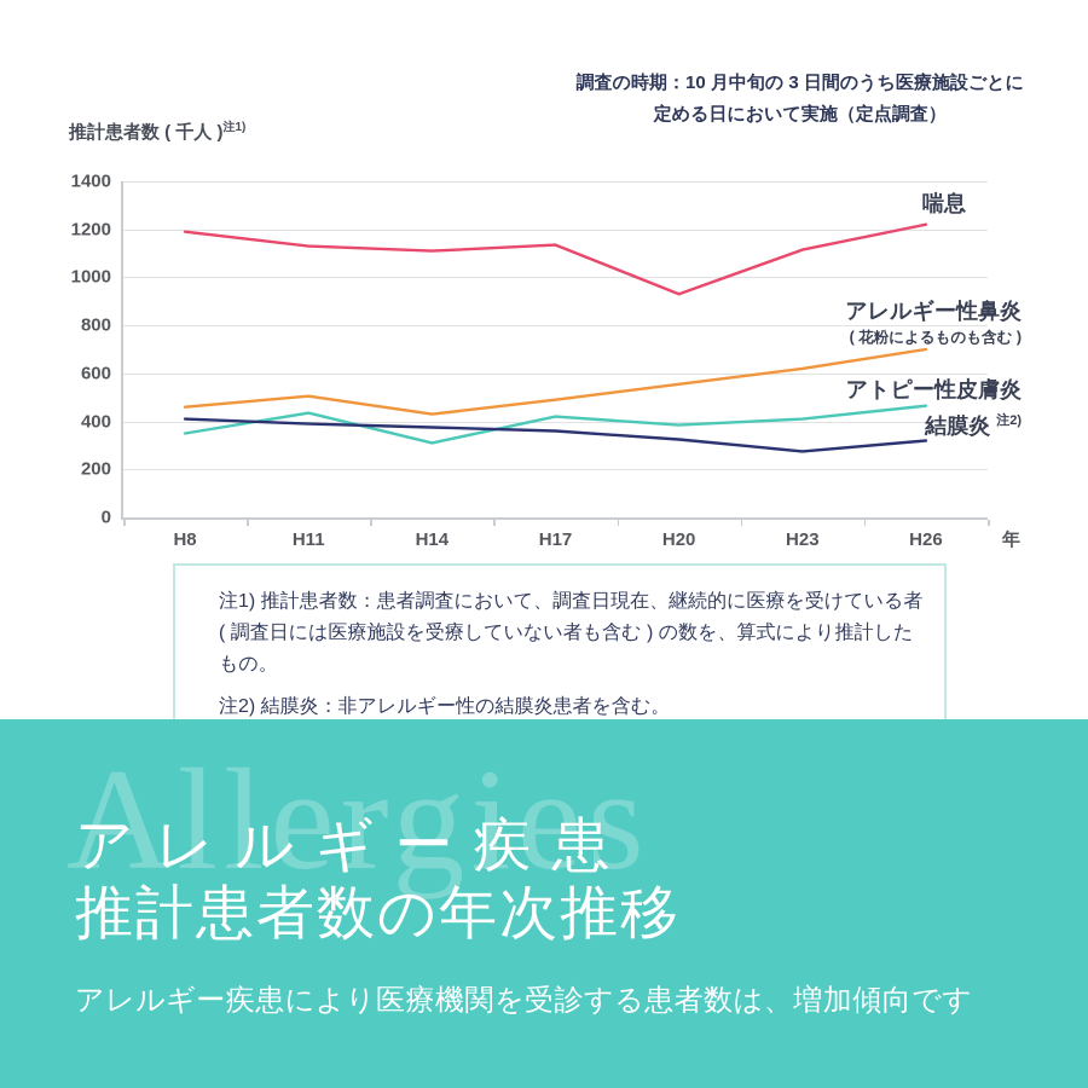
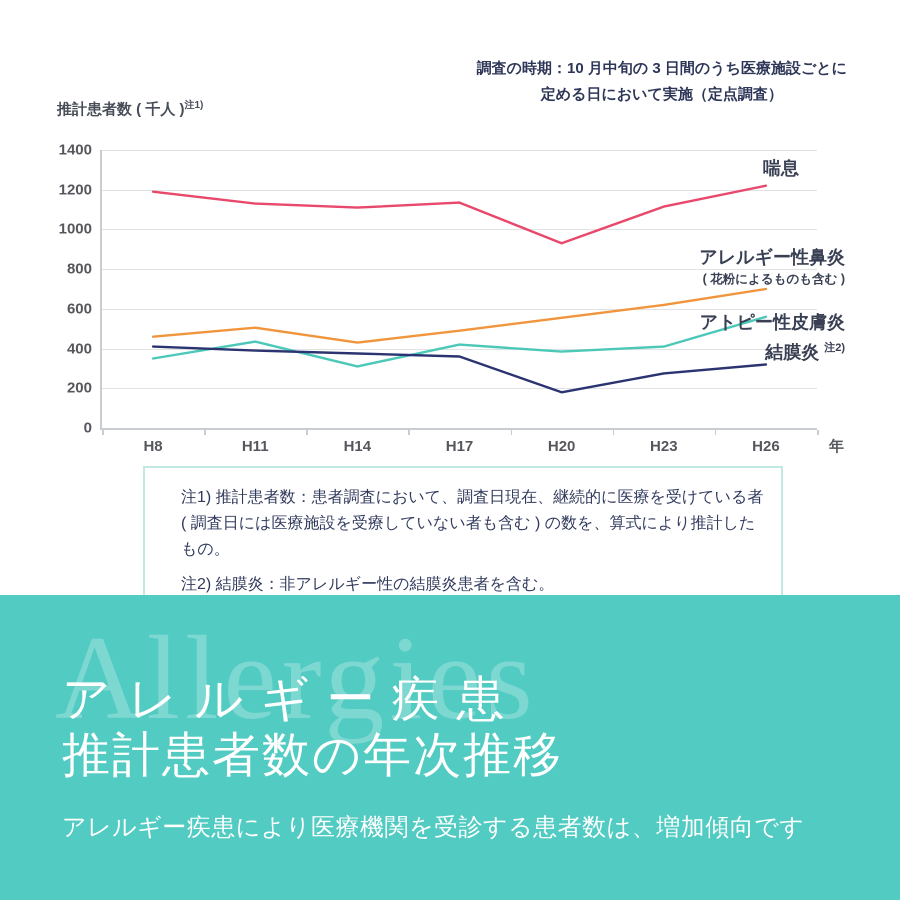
結膜炎/H20: 320 -> 180
アトピー性皮膚炎/H26: 460 -> 560
